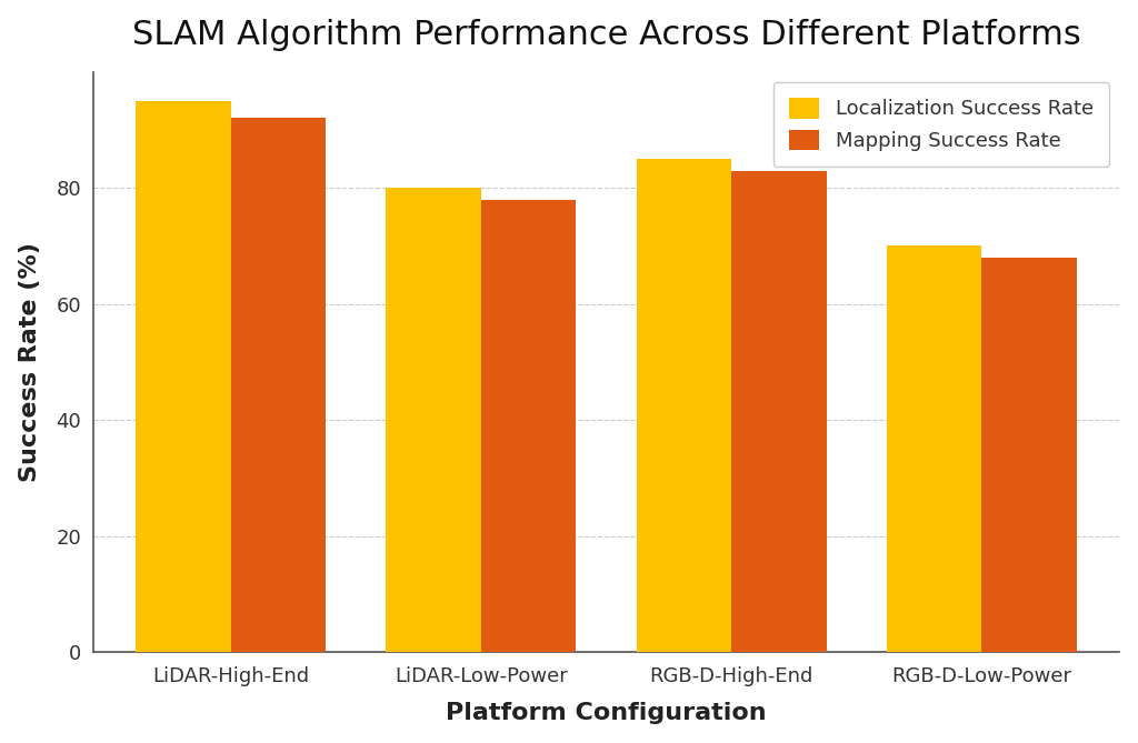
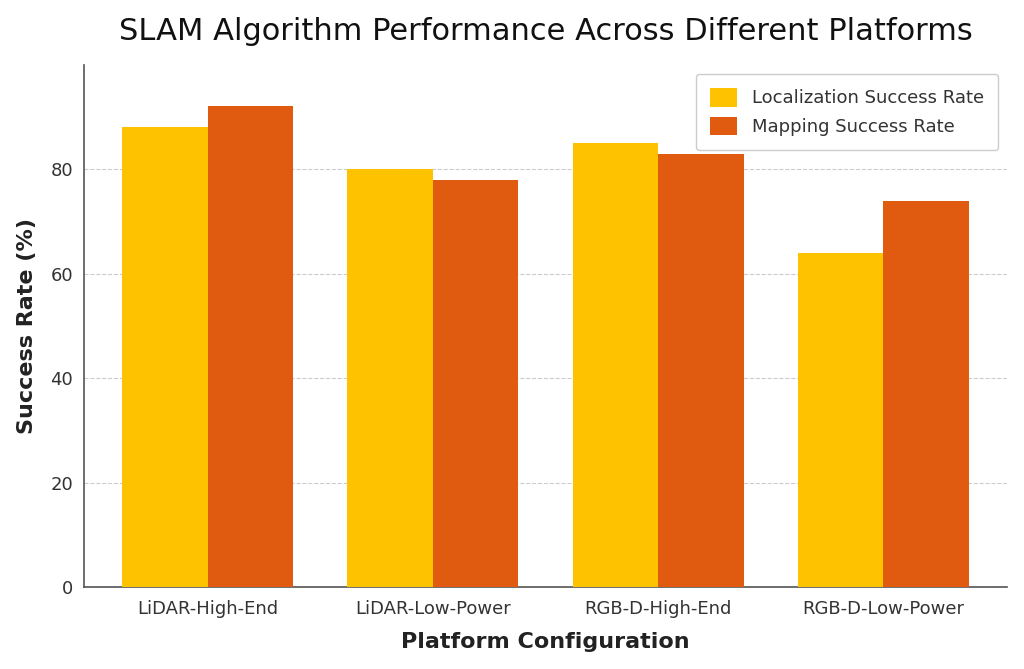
Localization Success Rate/LiDAR-High-End: 95 -> 88
Localization Success Rate/RGB-D-Low-Power: 70 -> 64
Mapping Success Rate/RGB-D-Low-Power: 68 -> 74
